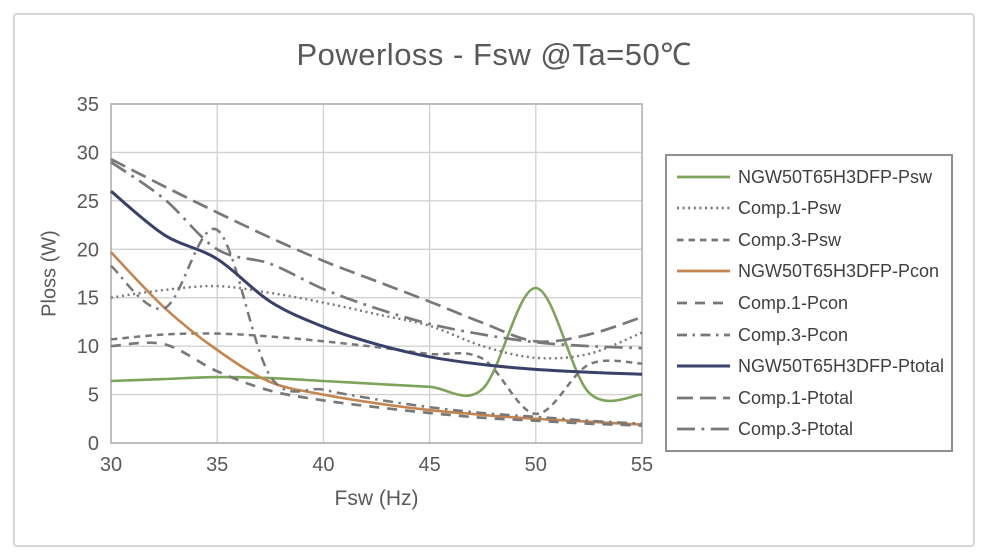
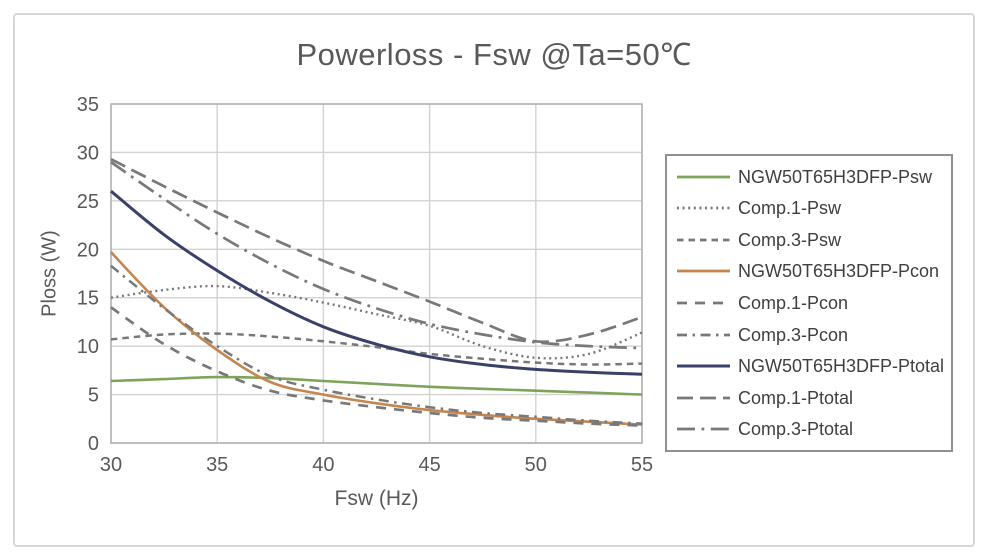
Comp.1-Pcon/30: 10 -> 14
Comp.3-Pcon/35: 22 -> 10
NGW50T65H3DFP-Ptotal/35: 19 -> 18
Comp.3-Ptotal/35: 20 -> 22
NGW50T65H3DFP-Psw/50: 16 -> 5
Comp.3-Psw/50: 3 -> 8
